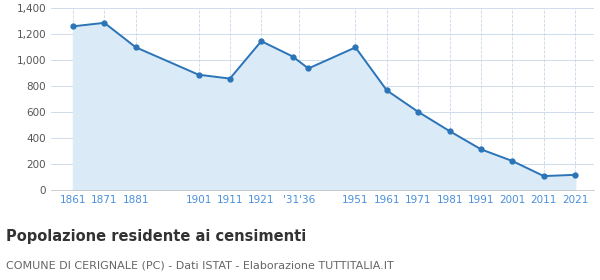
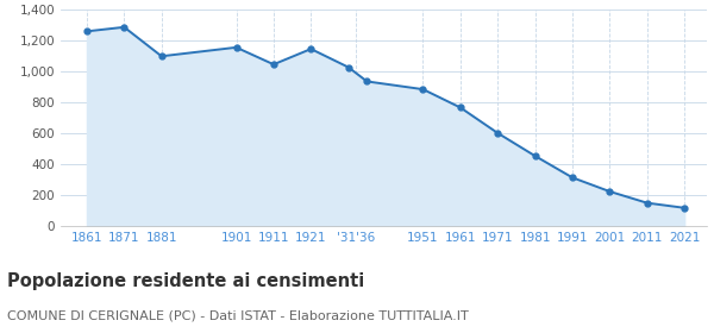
1901: 890 -> 1,160
1911: 860 -> 1,050
1951: 1,100 -> 890
2011: 110 -> 150
